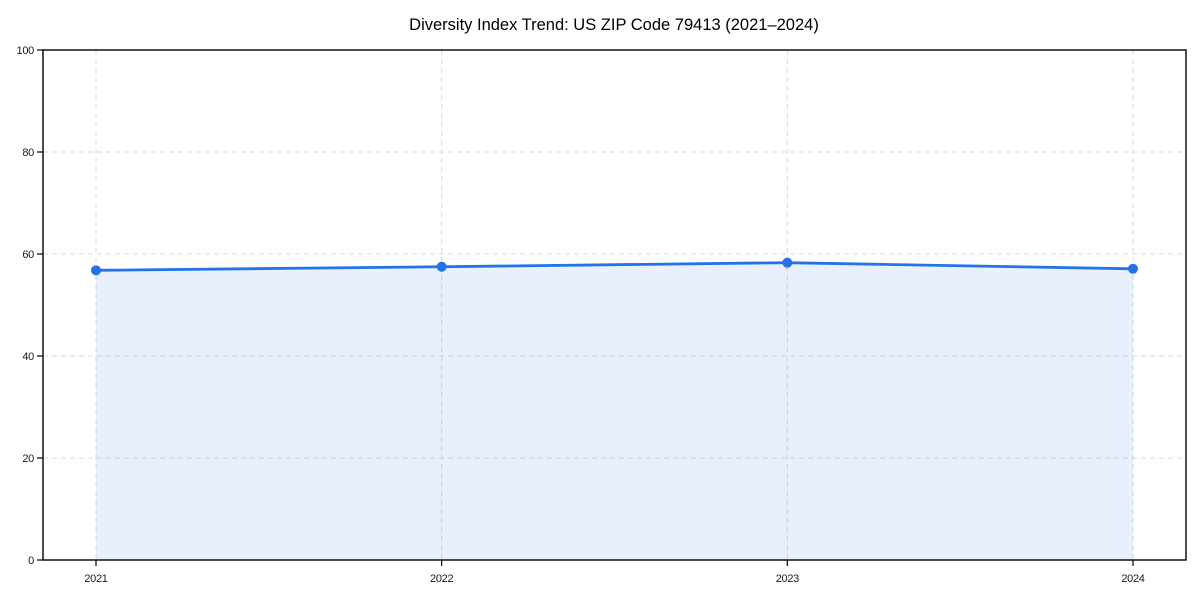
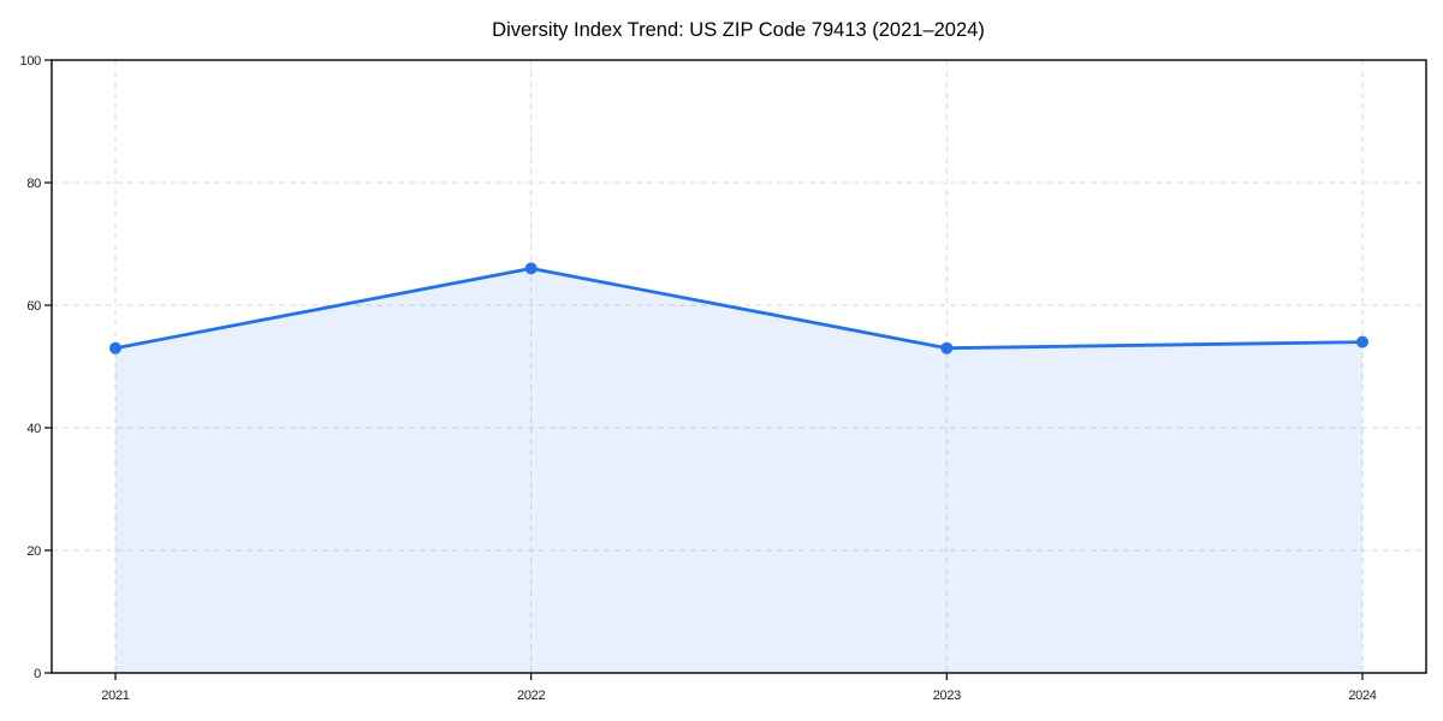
2021: 57 -> 53
2022: 58 -> 66
2023: 58 -> 53
2024: 57 -> 54
